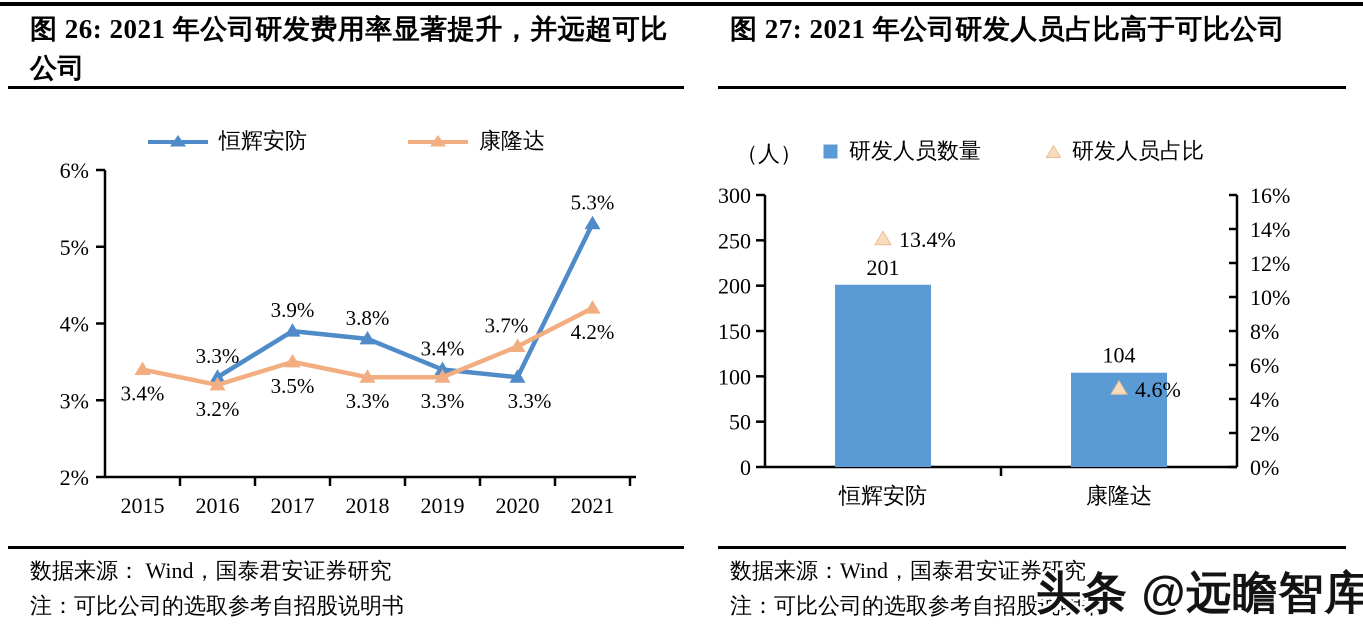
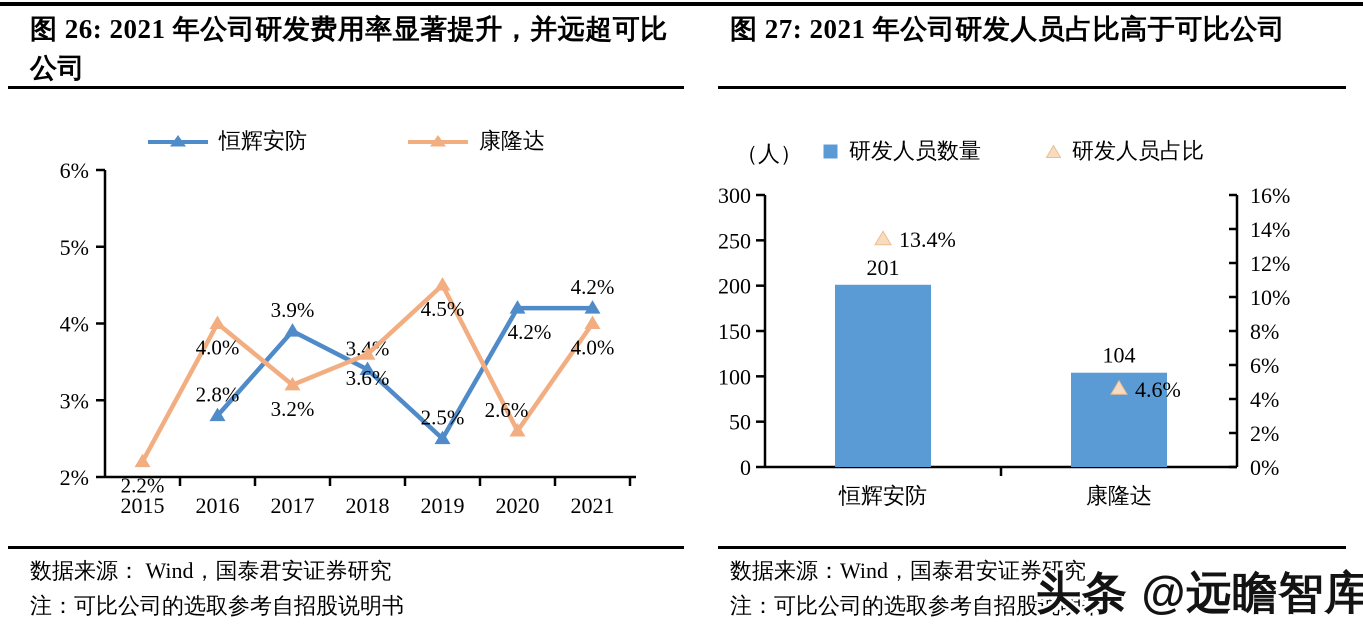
图 26: 2021 年公司研发费用率显著提升，并远超可比公司/康隆达/2015: 3.4% -> 2.2%
图 26: 2021 年公司研发费用率显著提升，并远超可比公司/恒辉安防/2016: 3.3% -> 2.8%
图 26: 2021 年公司研发费用率显著提升，并远超可比公司/康隆达/2016: 3.2% -> 4.0%
图 26: 2021 年公司研发费用率显著提升，并远超可比公司/康隆达/2017: 3.5% -> 3.2%
图 26: 2021 年公司研发费用率显著提升，并远超可比公司/恒辉安防/2018: 3.8% -> 3.4%
图 26: 2021 年公司研发费用率显著提升，并远超可比公司/康隆达/2018: 3.3% -> 3.6%
图 26: 2021 年公司研发费用率显著提升，并远超可比公司/恒辉安防/2019: 3.4% -> 2.5%
图 26: 2021 年公司研发费用率显著提升，并远超可比公司/康隆达/2019: 3.3% -> 4.5%
图 26: 2021 年公司研发费用率显著提升，并远超可比公司/恒辉安防/2020: 3.3% -> 4.2%
图 26: 2021 年公司研发费用率显著提升，并远超可比公司/康隆达/2020: 3.7% -> 2.6%
图 26: 2021 年公司研发费用率显著提升，并远超可比公司/恒辉安防/2021: 5.3% -> 4.2%
图 26: 2021 年公司研发费用率显著提升，并远超可比公司/康隆达/2021: 4.2% -> 4.0%
